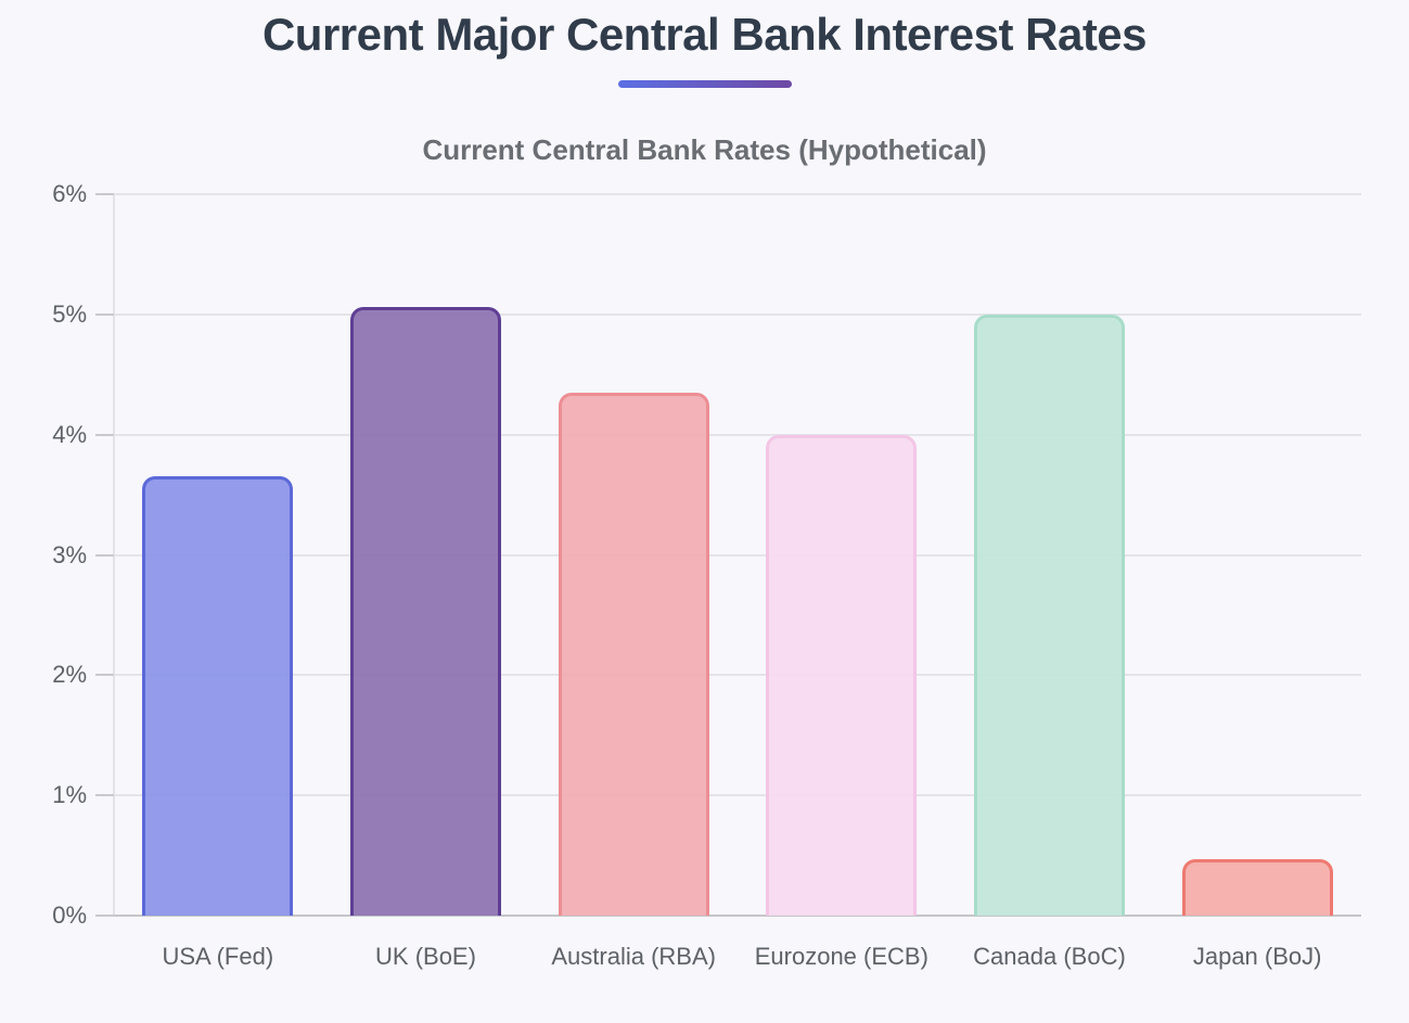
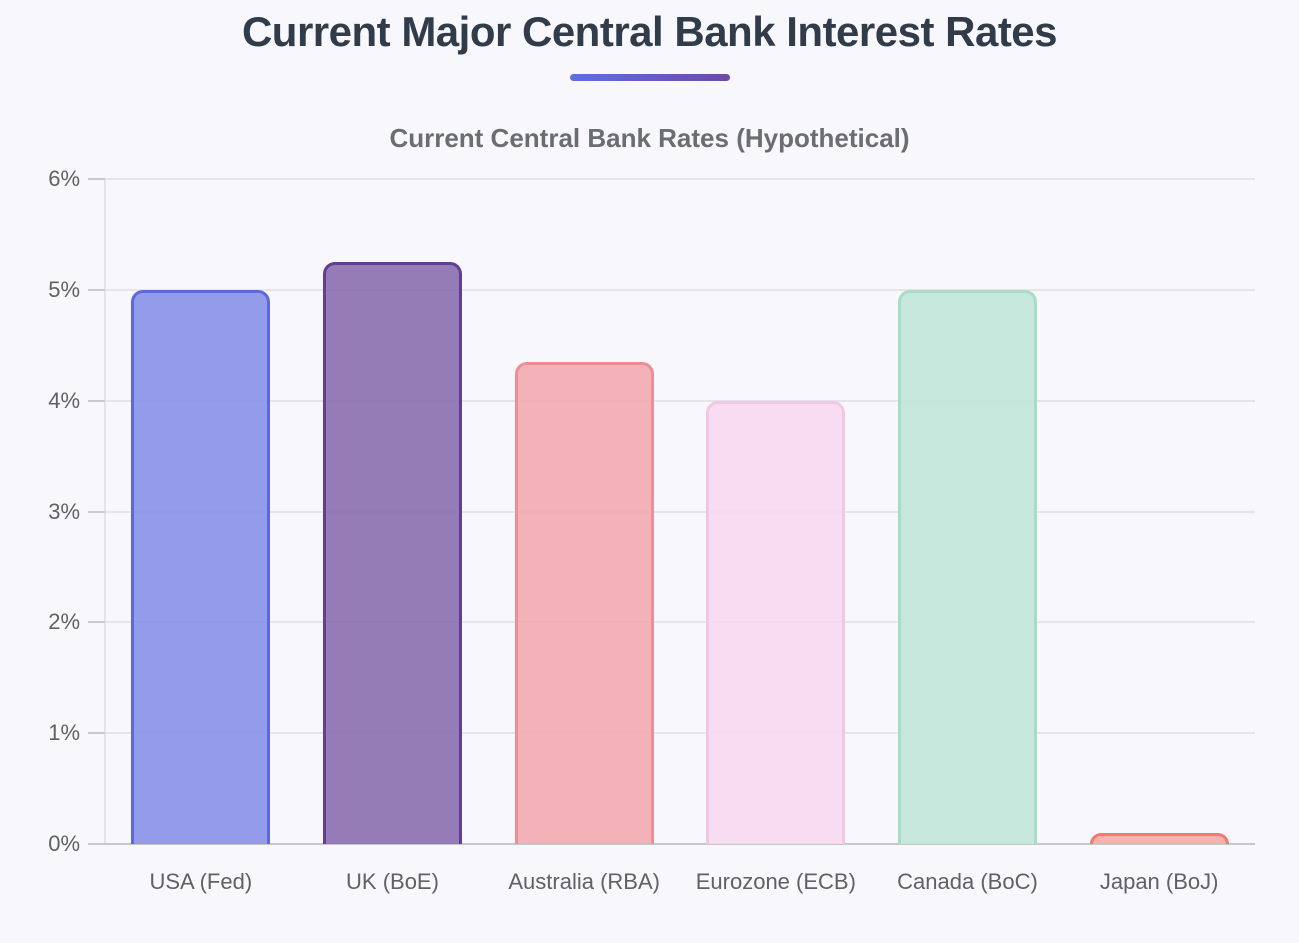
USA (Fed): 3.65% -> 5.00%
UK (BoE): 5.06% -> 5.25%
Japan (BoJ): 0.47% -> 0.10%
